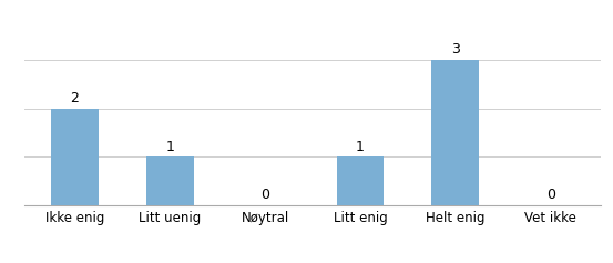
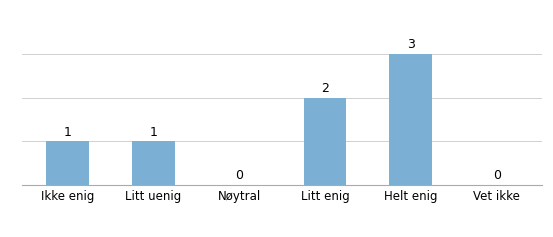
Ikke enig: 2 -> 1
Litt enig: 1 -> 2
